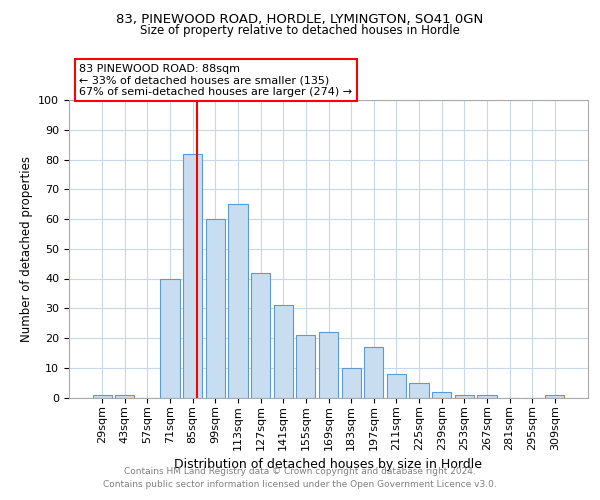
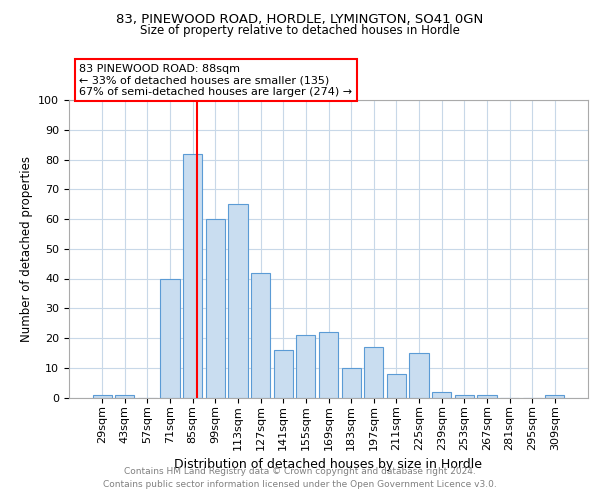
141sqm: 31 -> 16
225sqm: 5 -> 15
